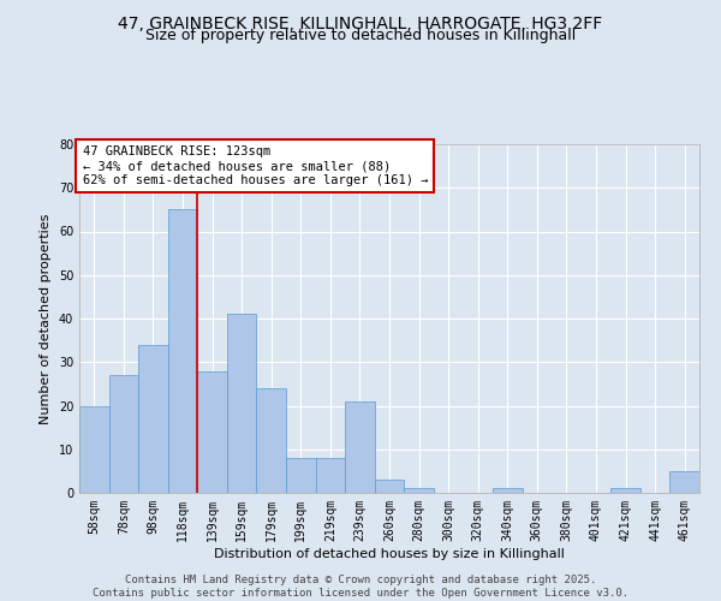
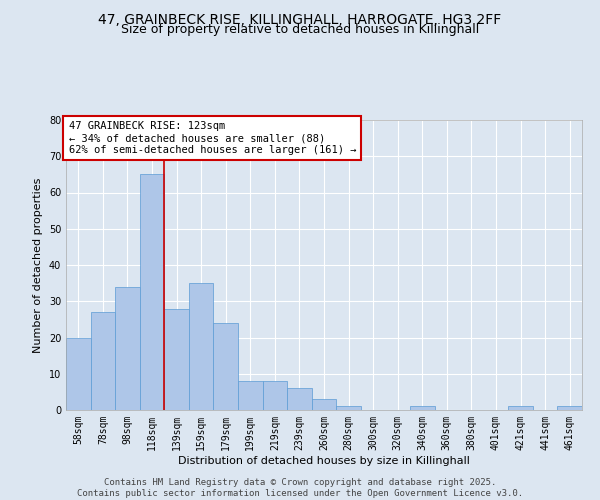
159sqm: 41 -> 35
239sqm: 21 -> 6
461sqm: 5 -> 1
